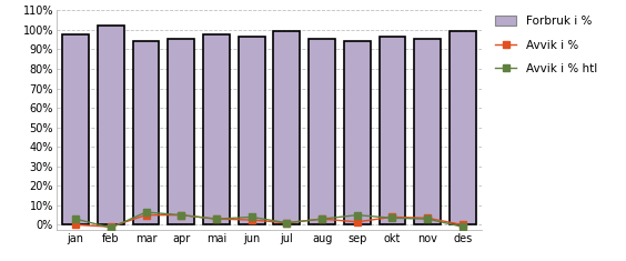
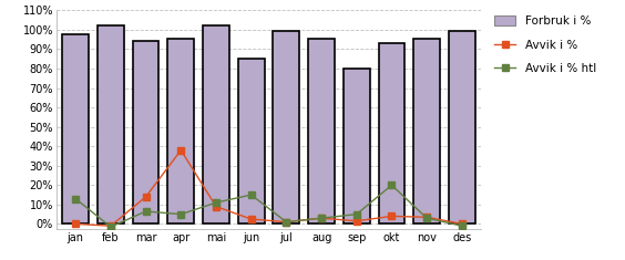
Avvik i % htl/jan: 3% -> 13%
Avvik i %/mar: 5% -> 14%
Avvik i %/apr: 5% -> 38%
Forbruk i %/mai: 97% -> 102%
Avvik i %/mai: 3% -> 9%
Avvik i % htl/mai: 3% -> 11%
Forbruk i %/jun: 96% -> 85%
Avvik i % htl/jun: 4% -> 15%
Forbruk i %/sep: 94% -> 80%
Forbruk i %/okt: 96% -> 93%
Avvik i % htl/okt: 4% -> 20%
